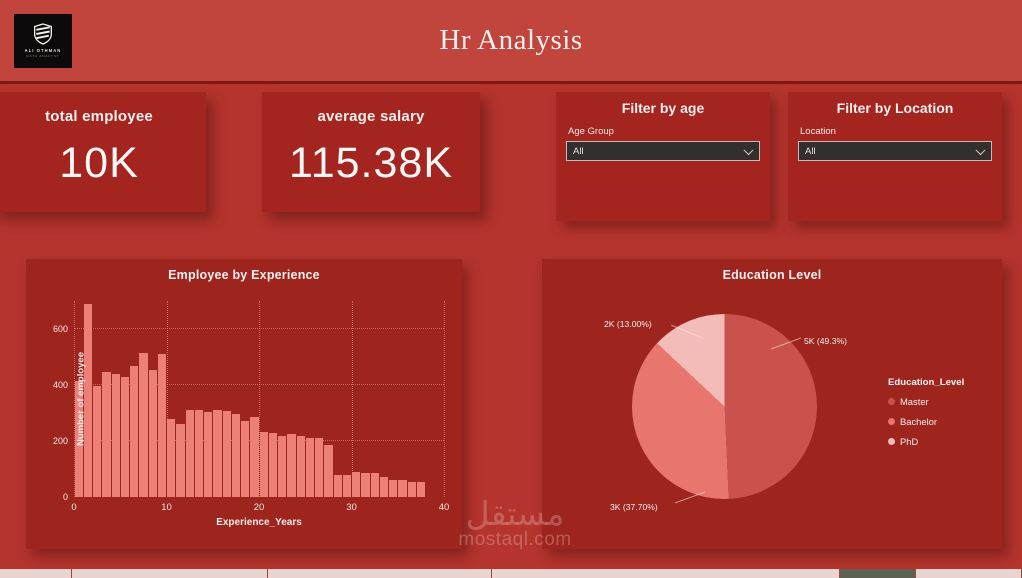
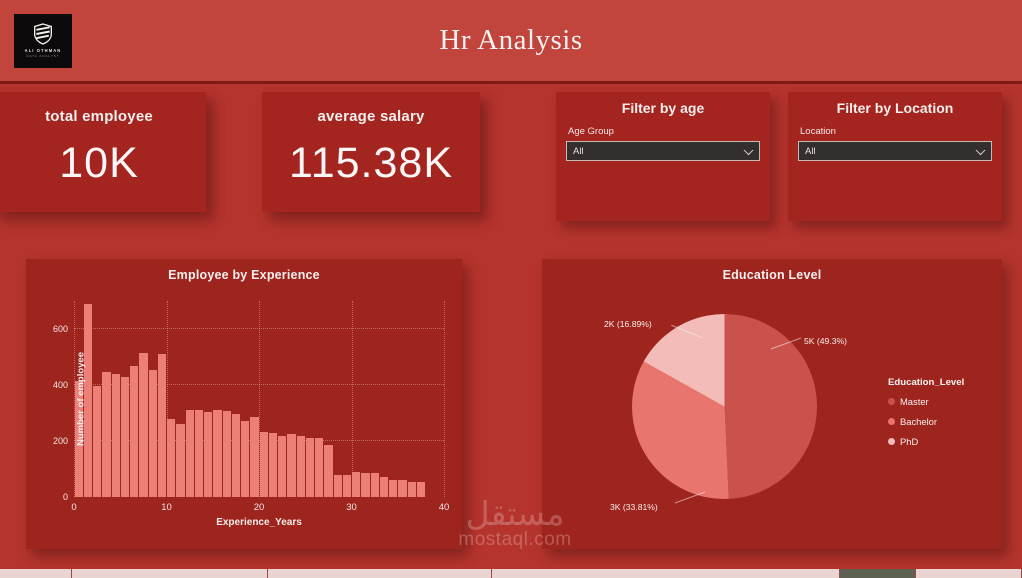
Education Level/Bachelor: 37.70% -> 33.81%
Education Level/PhD: 13.00% -> 16.89%
